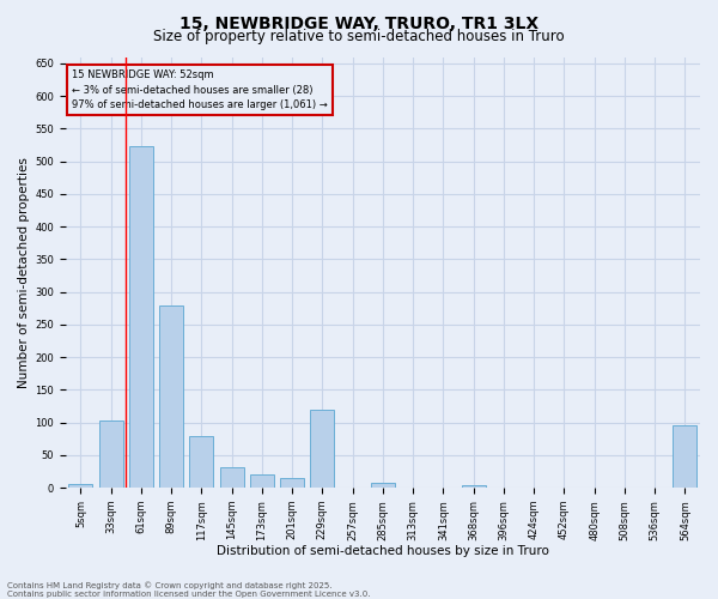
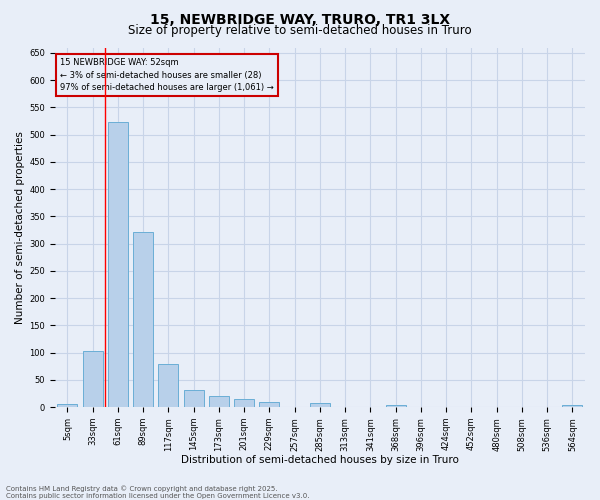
89sqm: 280 -> 322
229sqm: 120 -> 9
564sqm: 96 -> 4
